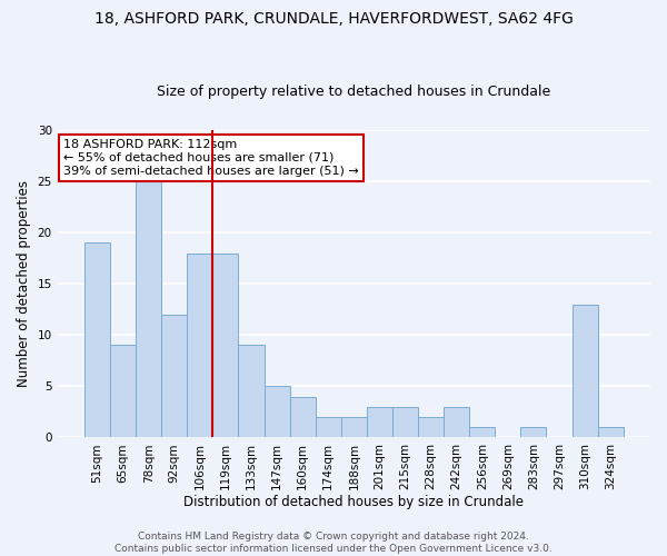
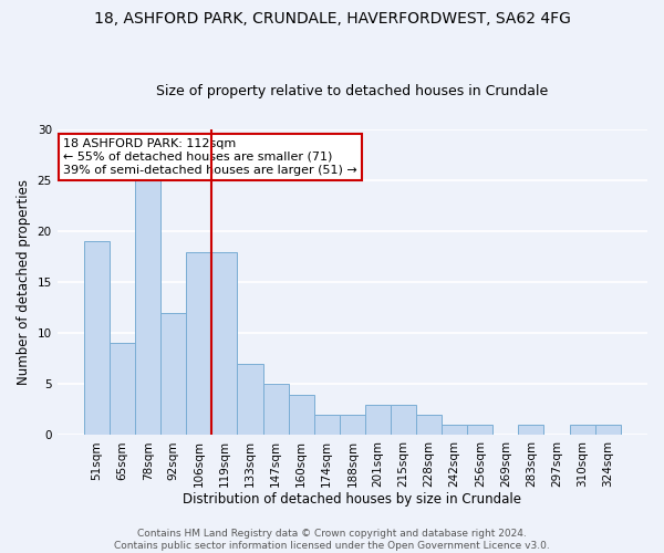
133sqm: 9 -> 7
242sqm: 3 -> 1
310sqm: 13 -> 1
